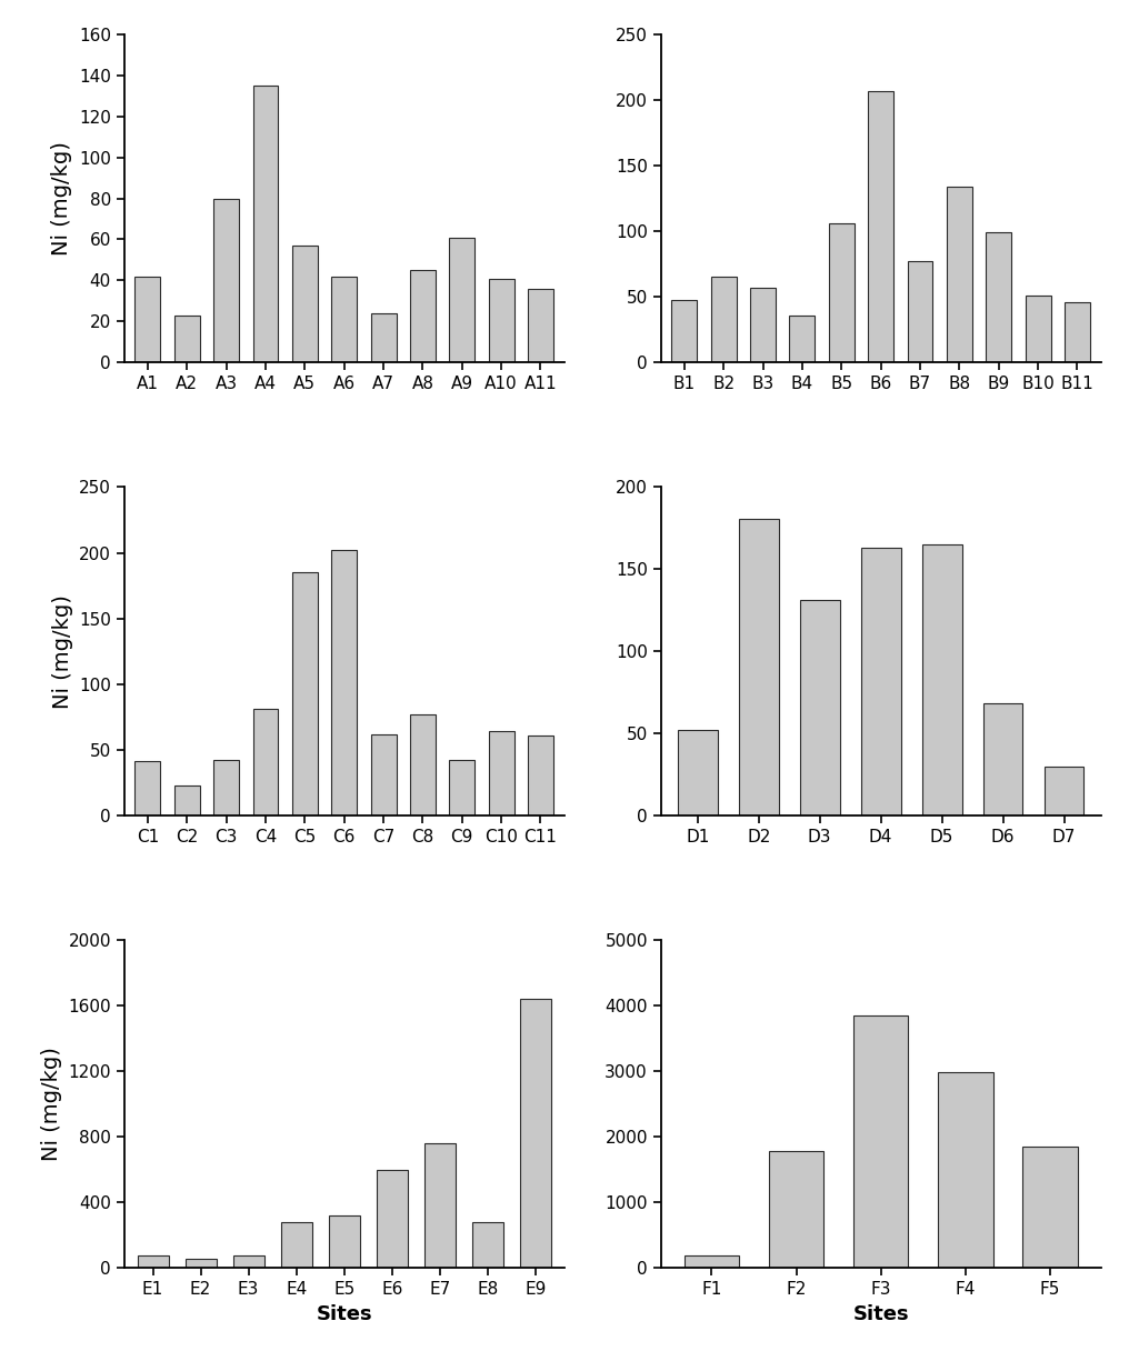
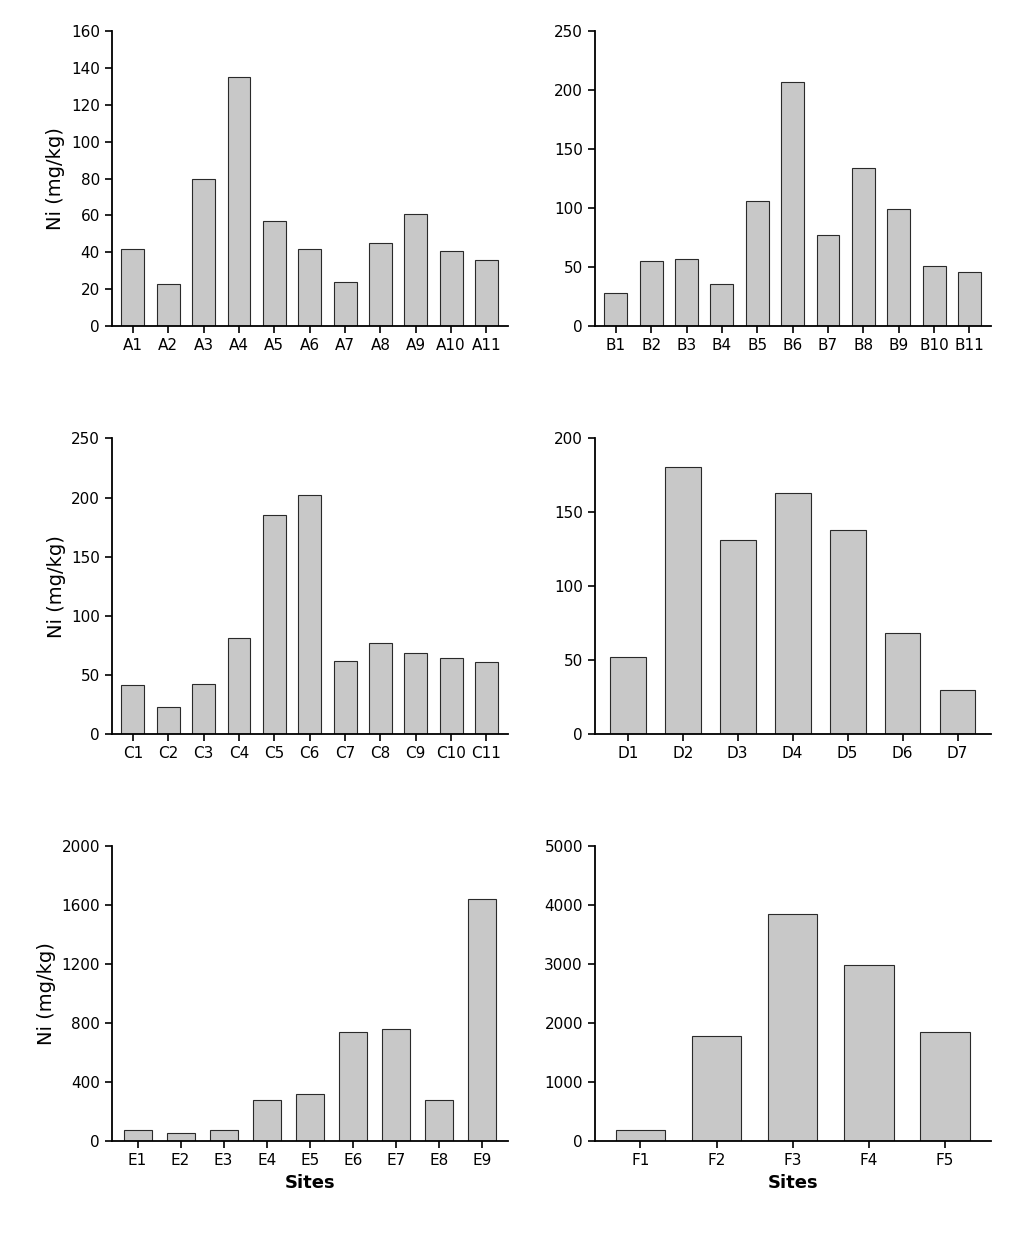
B1: 48 -> 28
B2: 65 -> 55
C9: 42 -> 68
D5: 165 -> 138
E6: 600 -> 740
